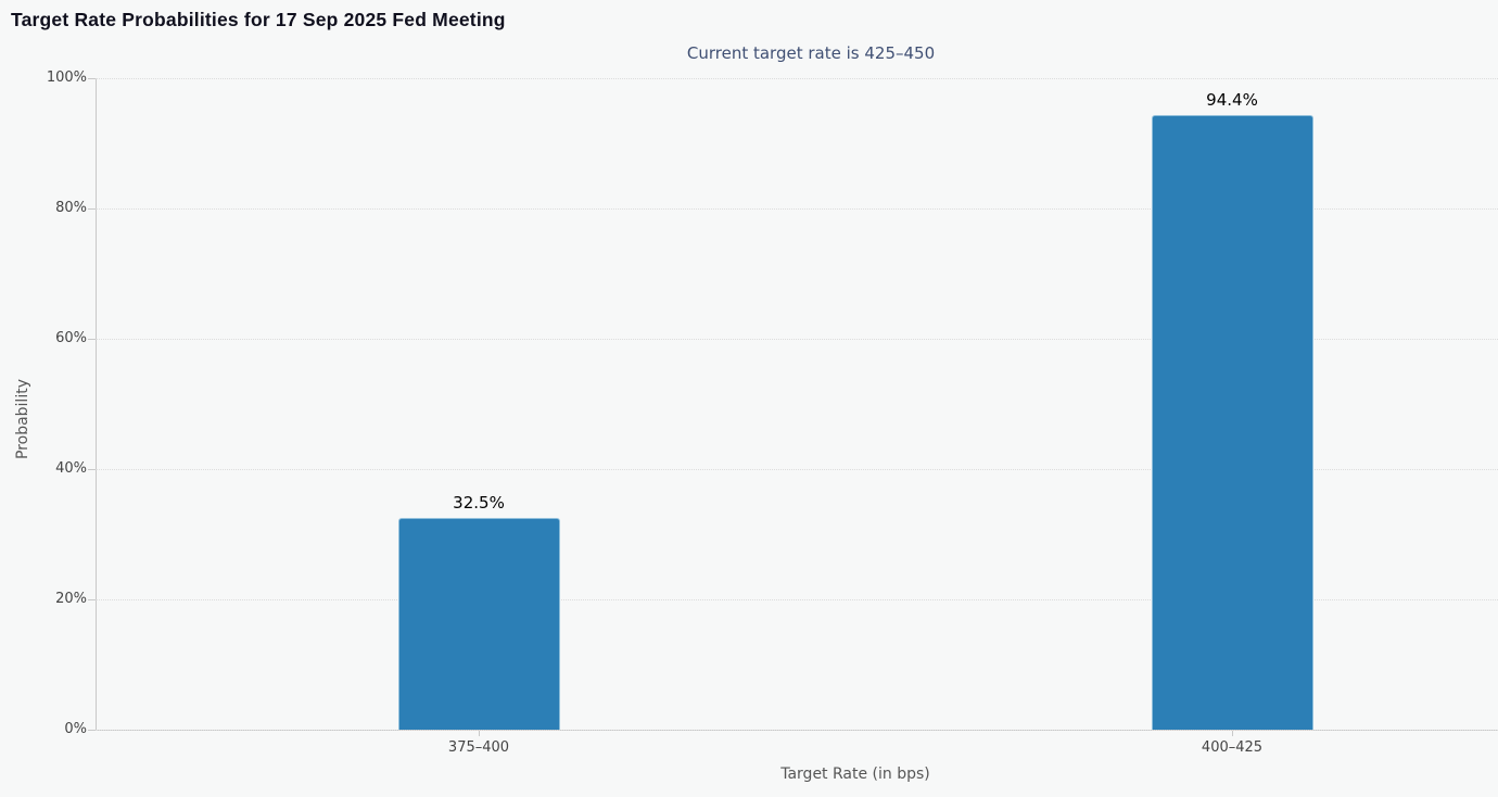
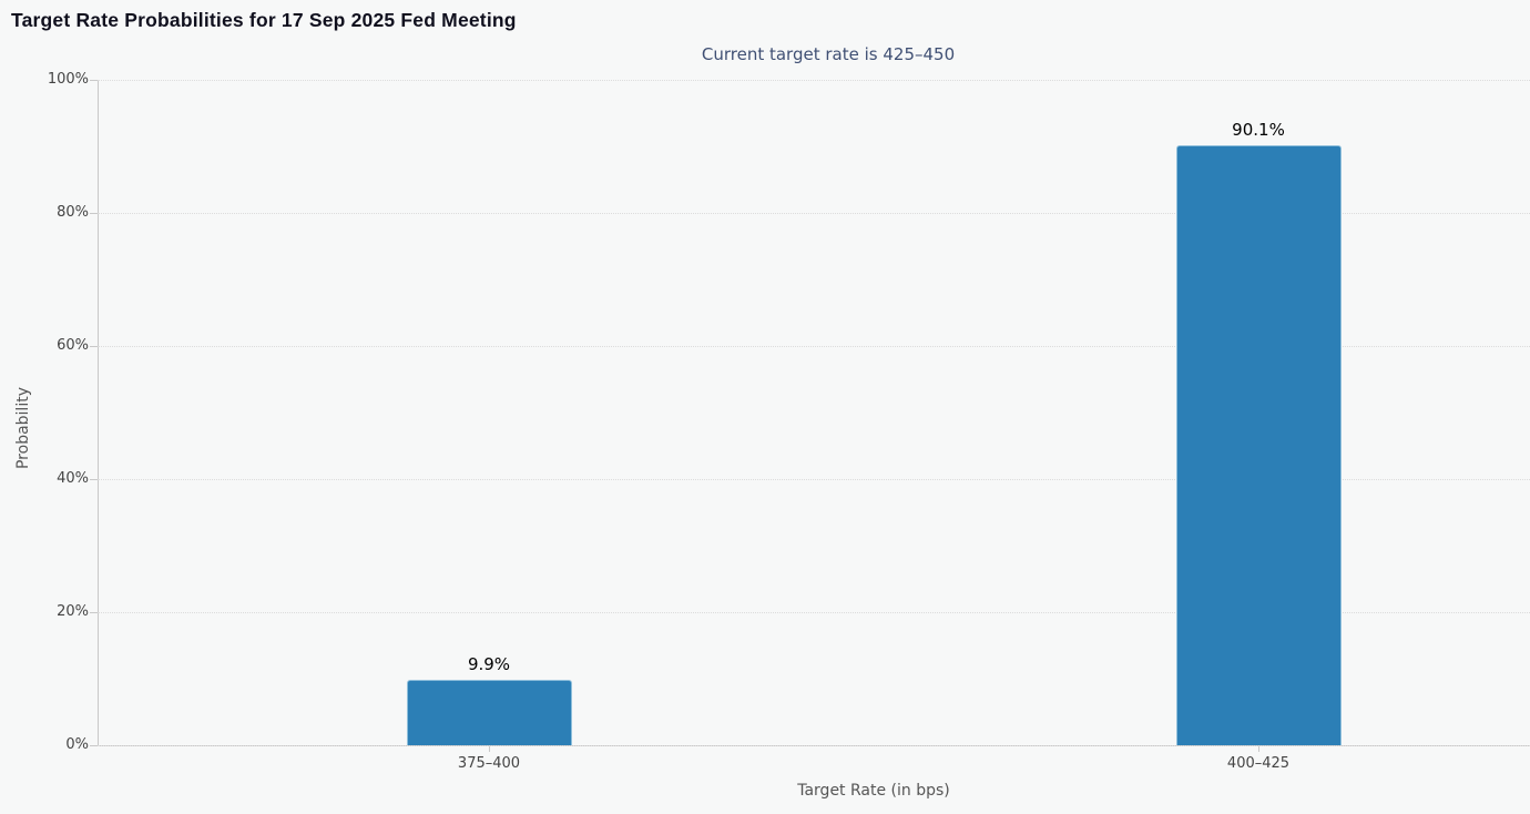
375–400: 32.5% -> 9.9%
400–425: 94.4% -> 90.1%
